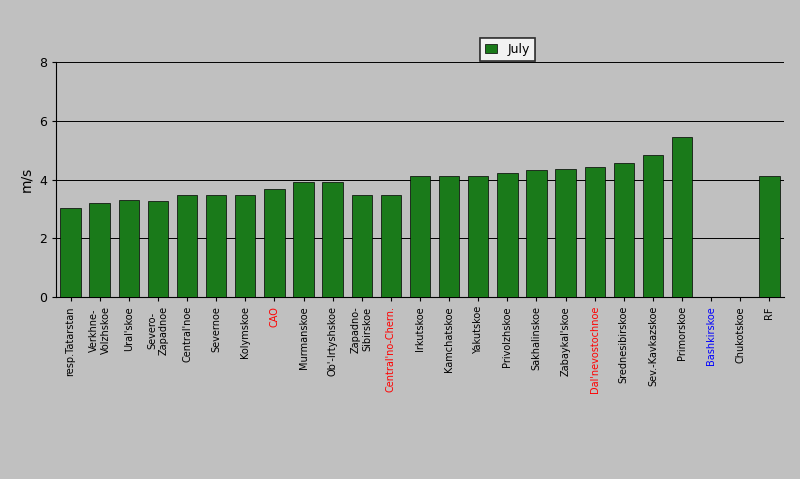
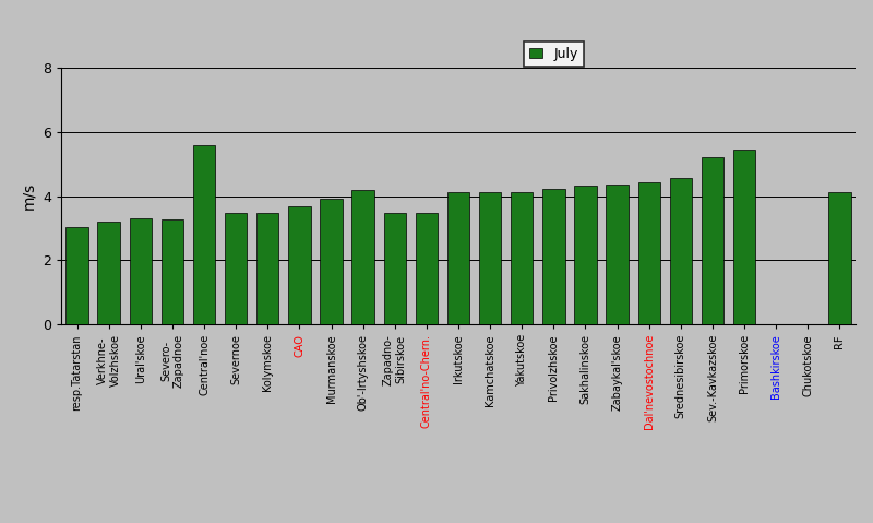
Central'noe: 3.48 -> 5.60
Ob'-Irtyshskoe: 3.93 -> 4.20
Sev.-Kavkazskoe: 4.83 -> 5.20
